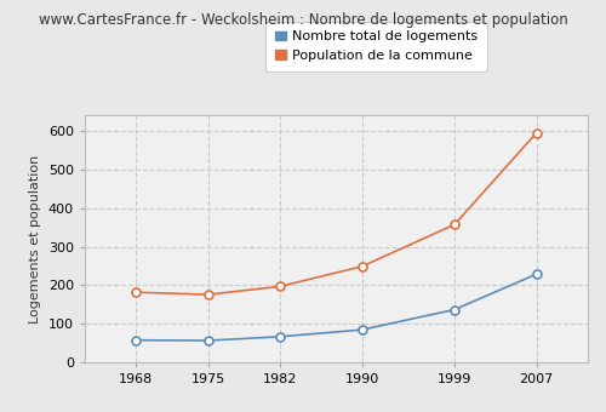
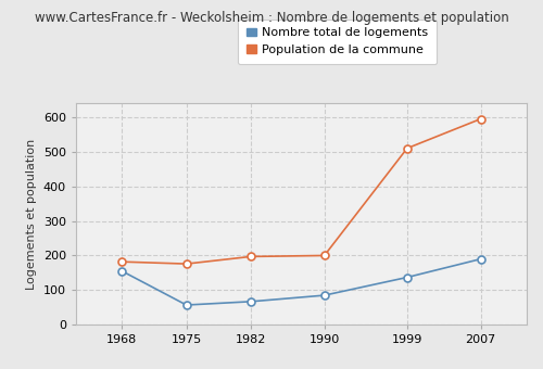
Nombre total de logements/1968: 58 -> 155
Population de la commune/1990: 249 -> 200
Population de la commune/1999: 357 -> 510
Nombre total de logements/2007: 229 -> 190
